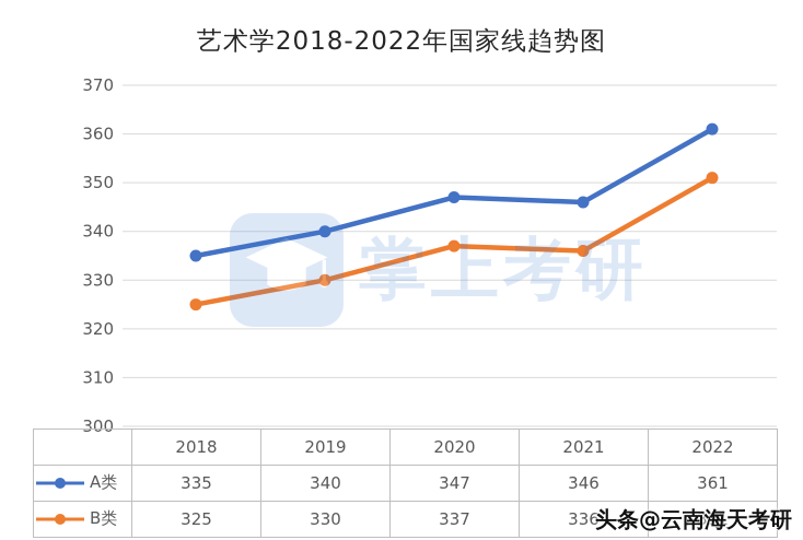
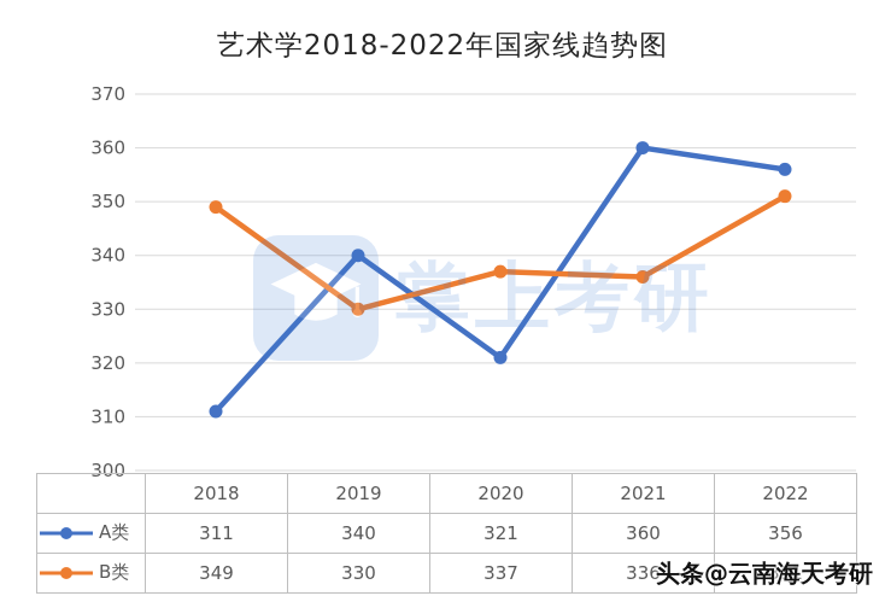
A类/2018: 335 -> 311
B类/2018: 325 -> 349
A类/2020: 347 -> 321
A类/2021: 346 -> 360
A类/2022: 361 -> 356
